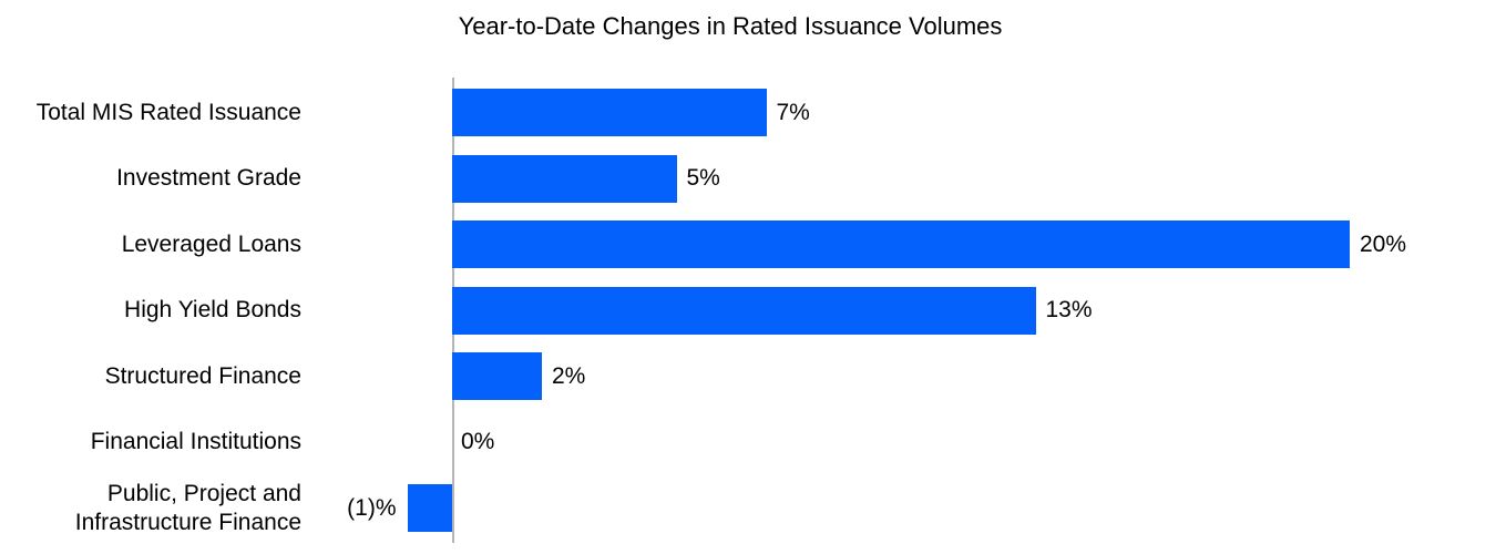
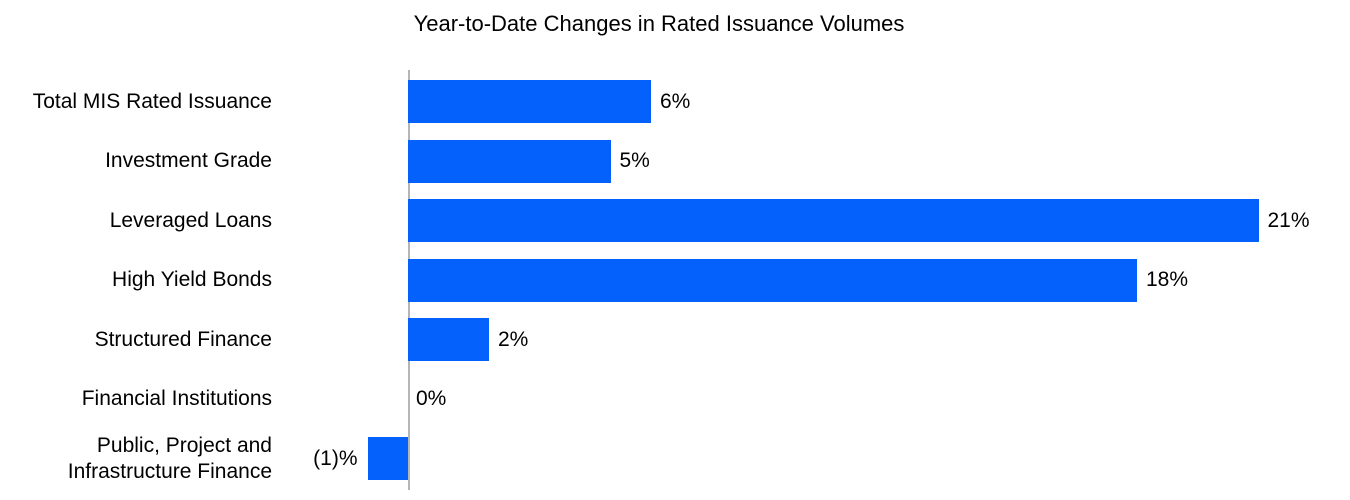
Total MIS Rated Issuance: 7% -> 6%
Leveraged Loans: 20% -> 21%
High Yield Bonds: 13% -> 18%
